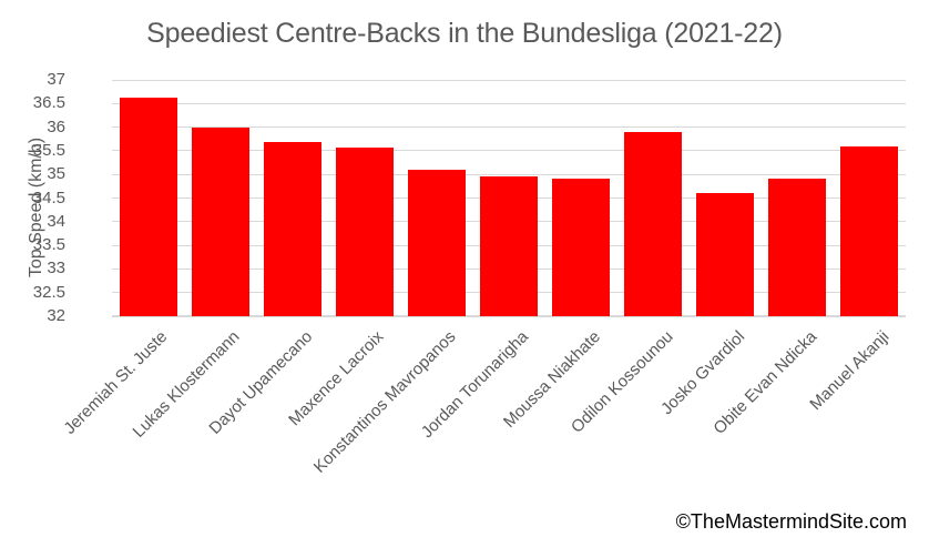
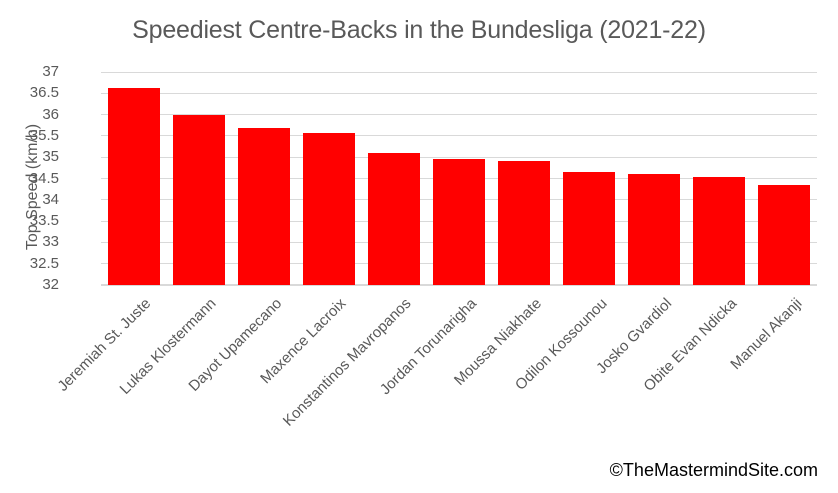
Odilon Kossounou: 35.9 -> 34.6
Obite Evan Ndicka: 34.9 -> 34.5
Manuel Akanji: 35.6 -> 34.4
